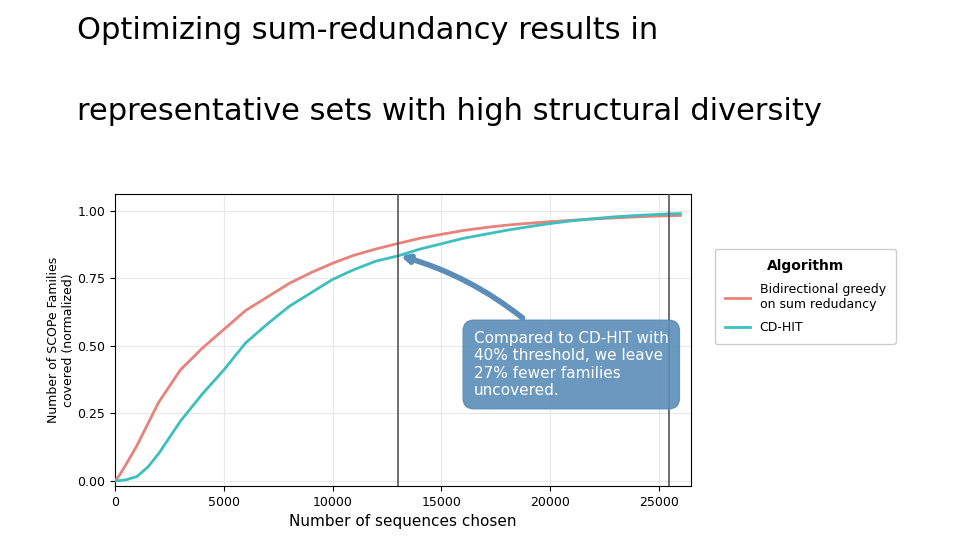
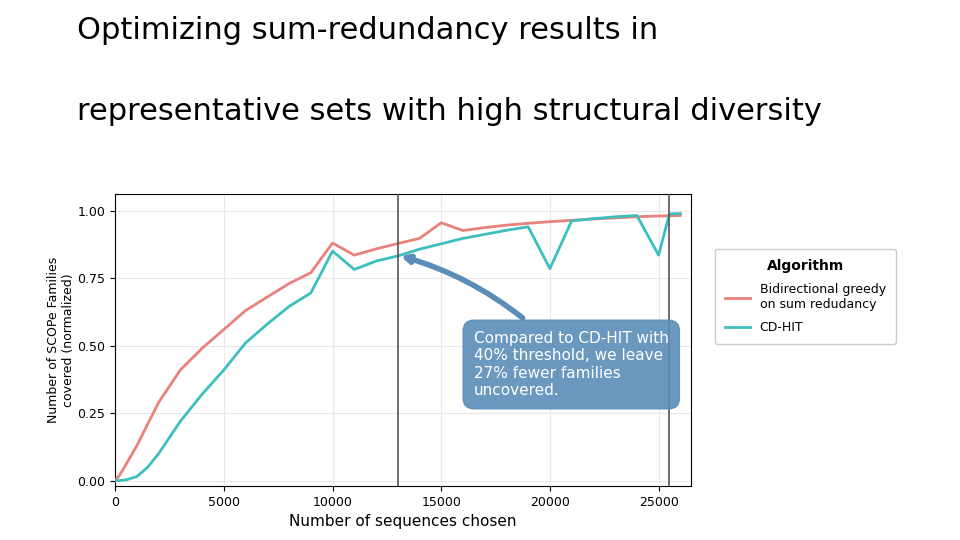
Bidirectional greedy on sum redudancy/10000: 0.805 -> 0.880
CD-HIT/10000: 0.745 -> 0.850
Bidirectional greedy on sum redudancy/15000: 0.912 -> 0.955
CD-HIT/20000: 0.952 -> 0.785
CD-HIT/25000: 0.986 -> 0.835
